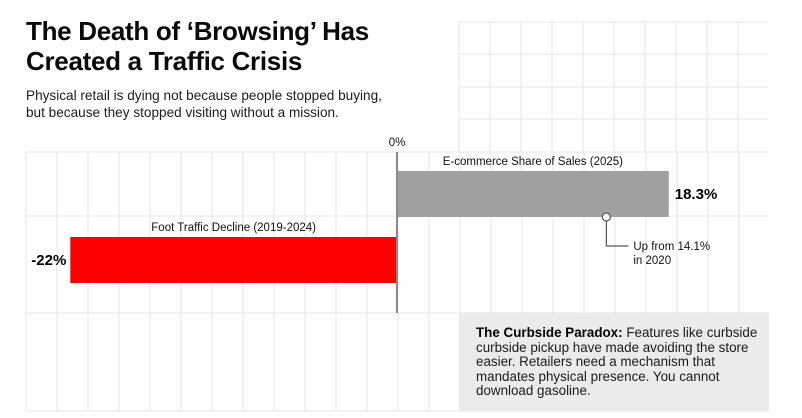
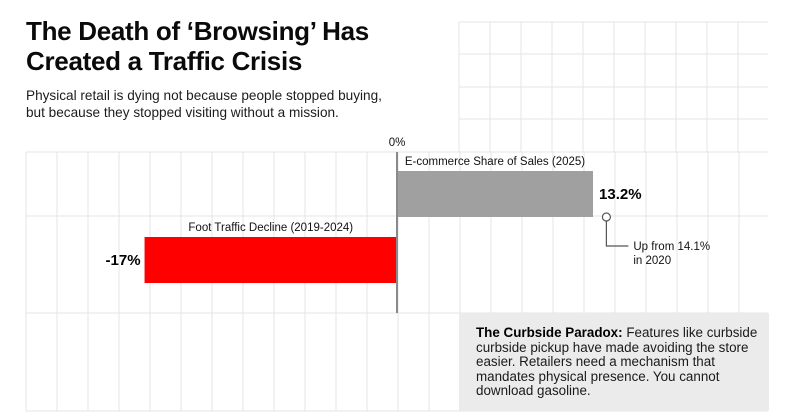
E-commerce Share of Sales (2025): 18.3% -> 13.2%
Foot Traffic Decline (2019-2024): -22% -> -17%
